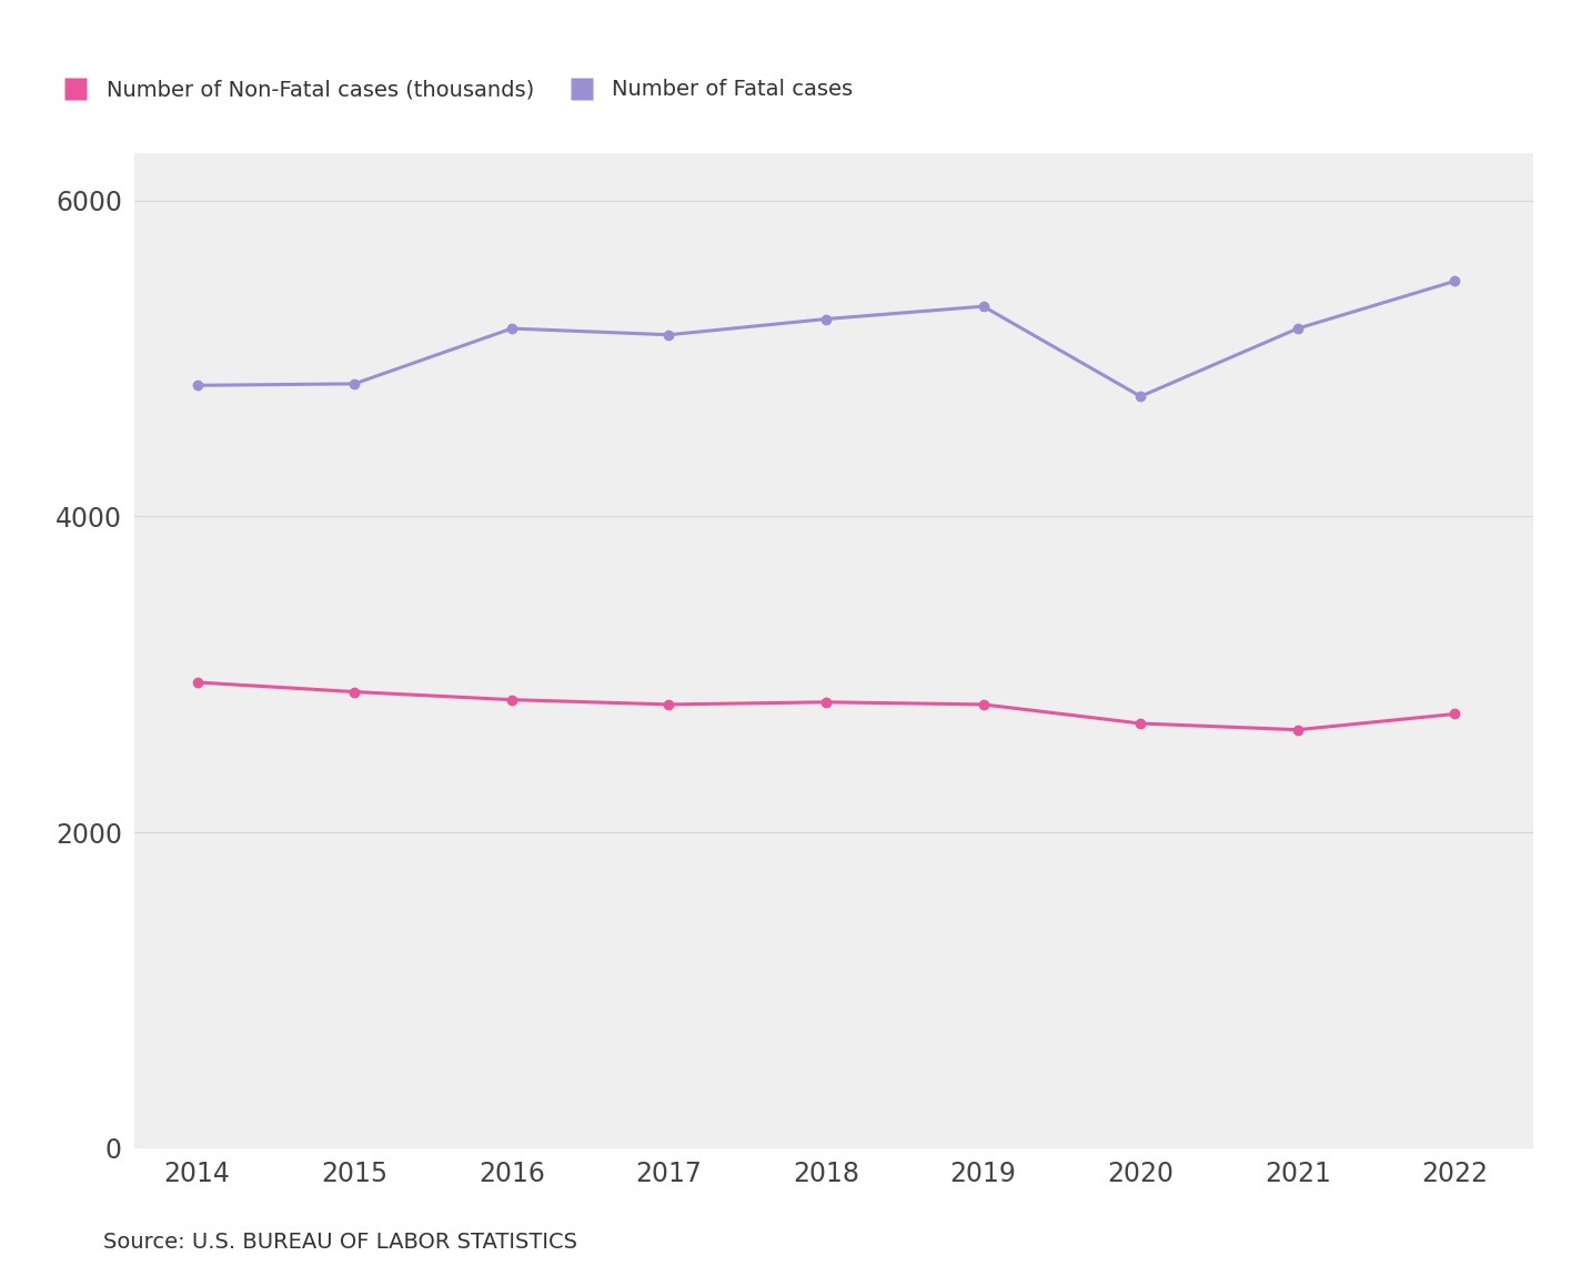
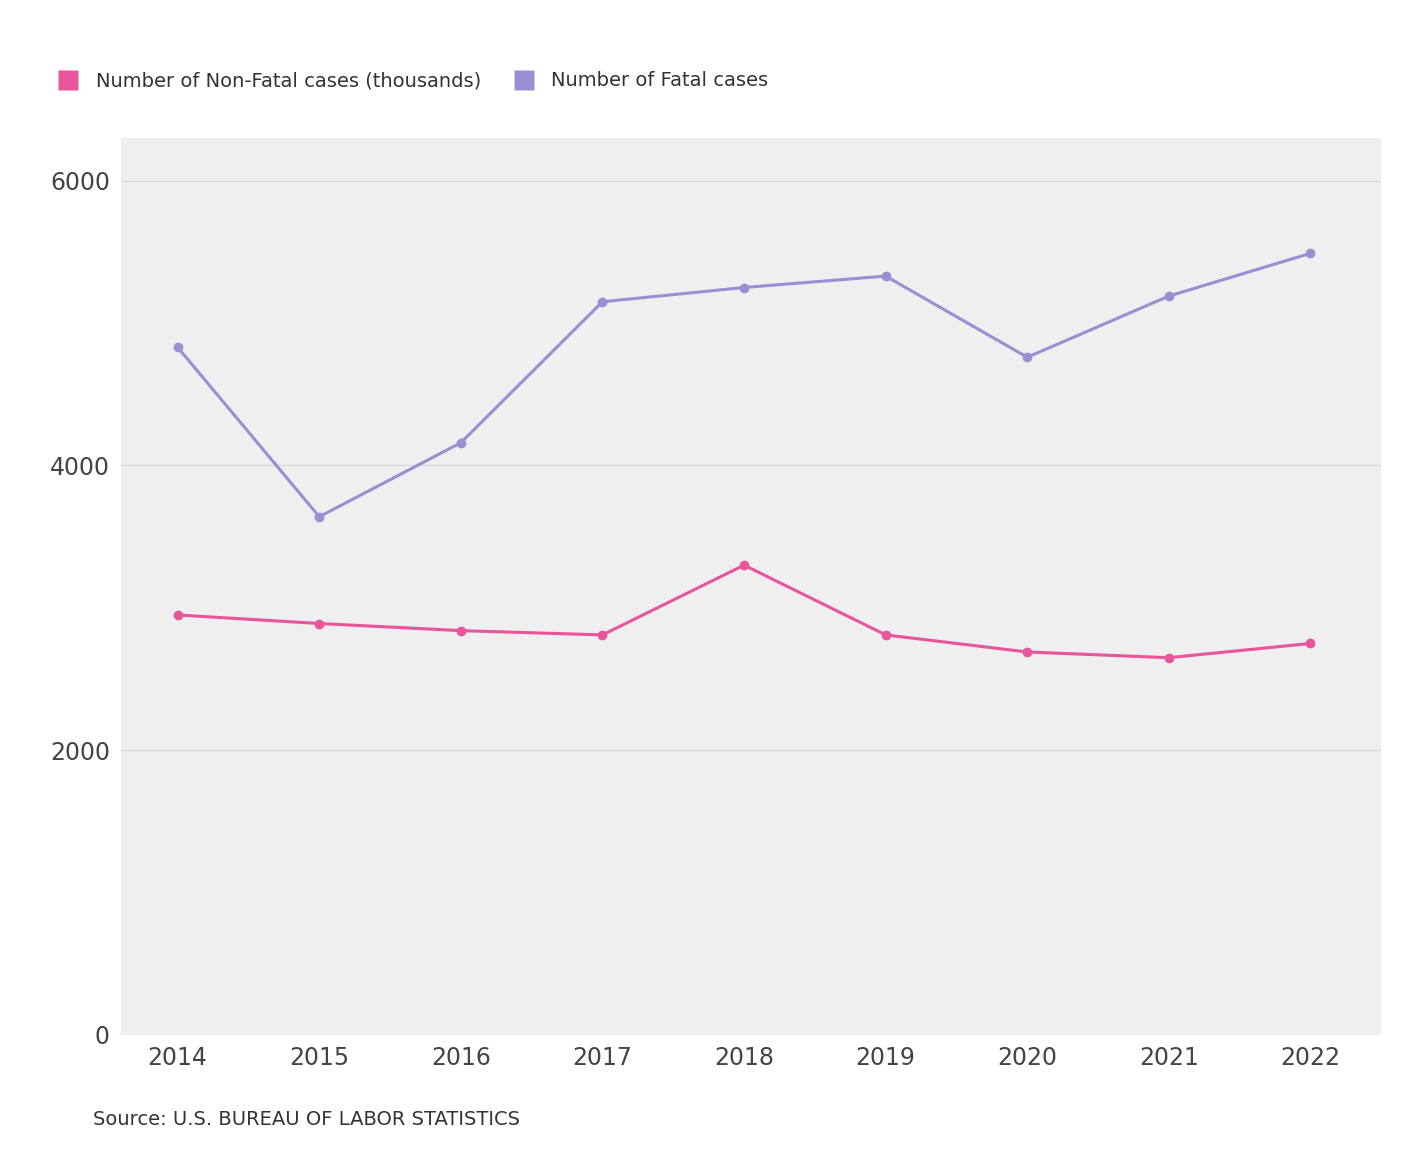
Number of Fatal cases/2015: 4840 -> 3640
Number of Fatal cases/2016: 5190 -> 4160
Number of Non-Fatal cases (thousands)/2018: 2820 -> 3300
